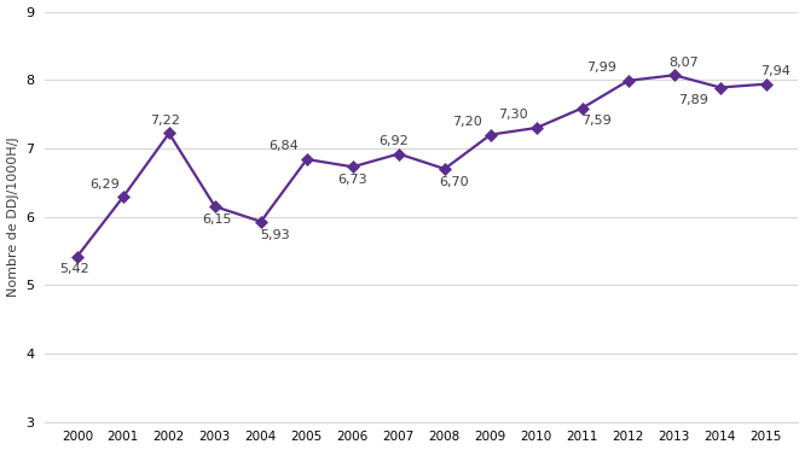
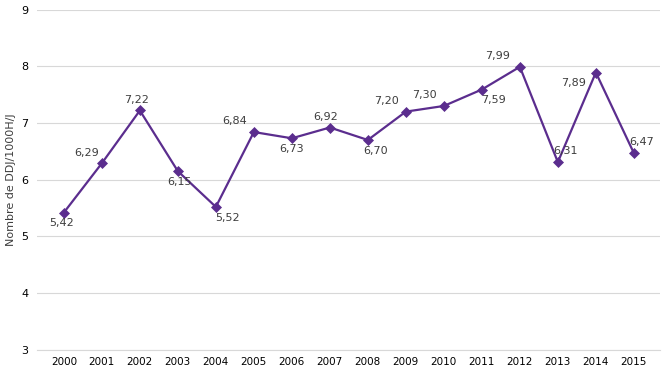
2004: 5,93 -> 5,52
2013: 8,07 -> 6,31
2015: 7,94 -> 6,47
